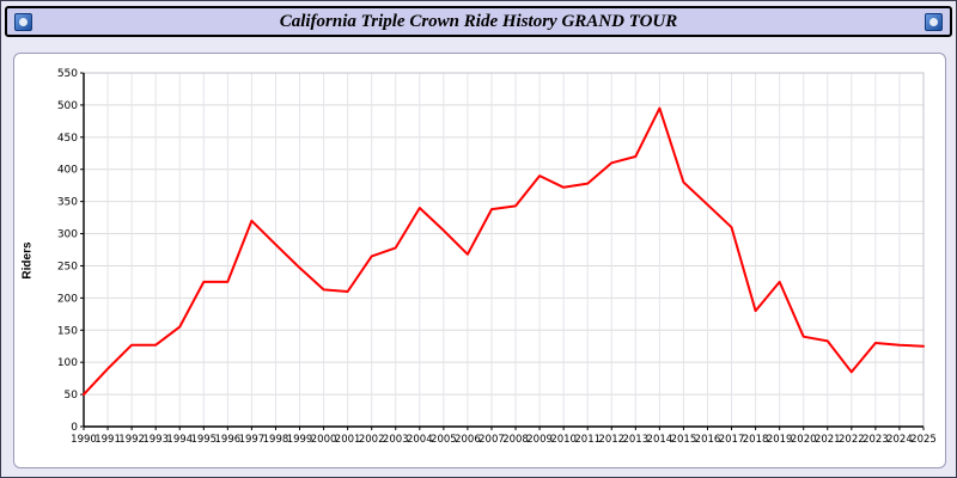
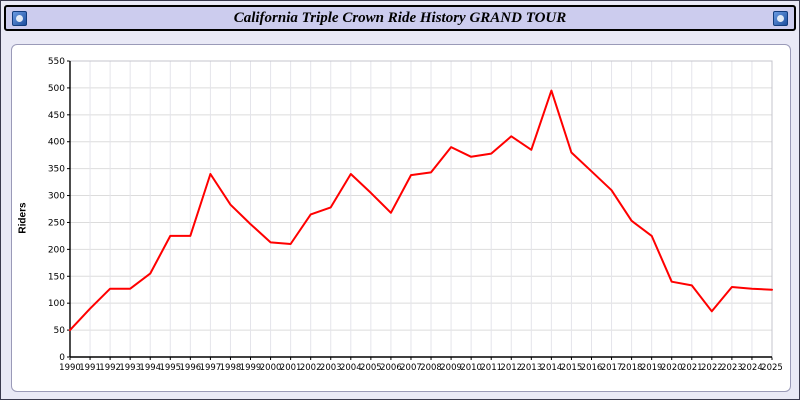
1997: 320 -> 340
2013: 420 -> 380
2018: 180 -> 250
